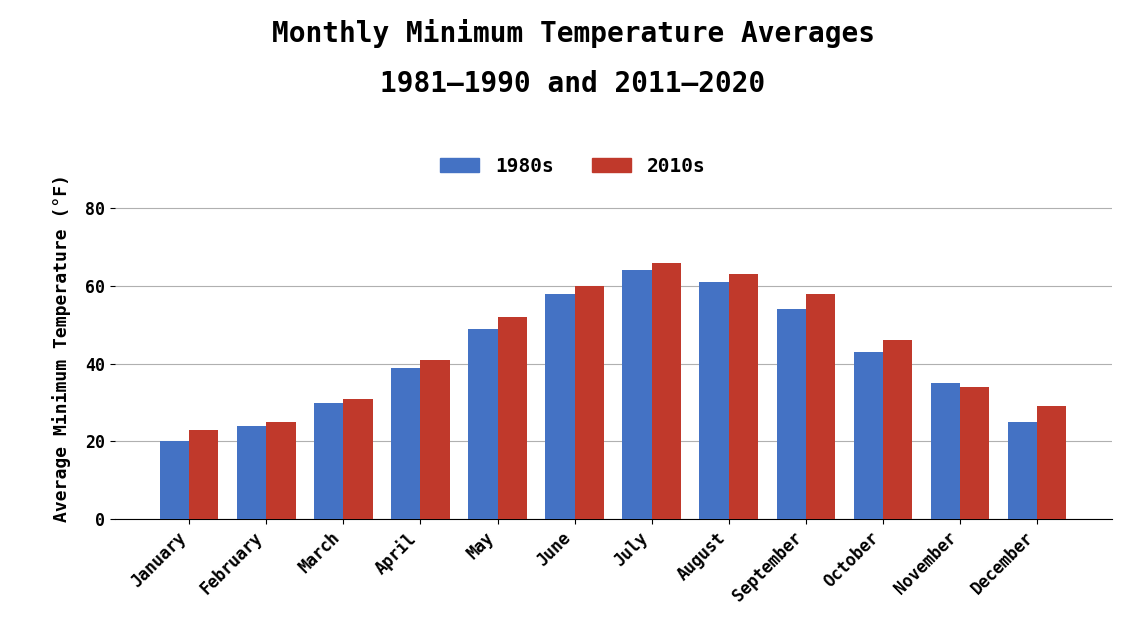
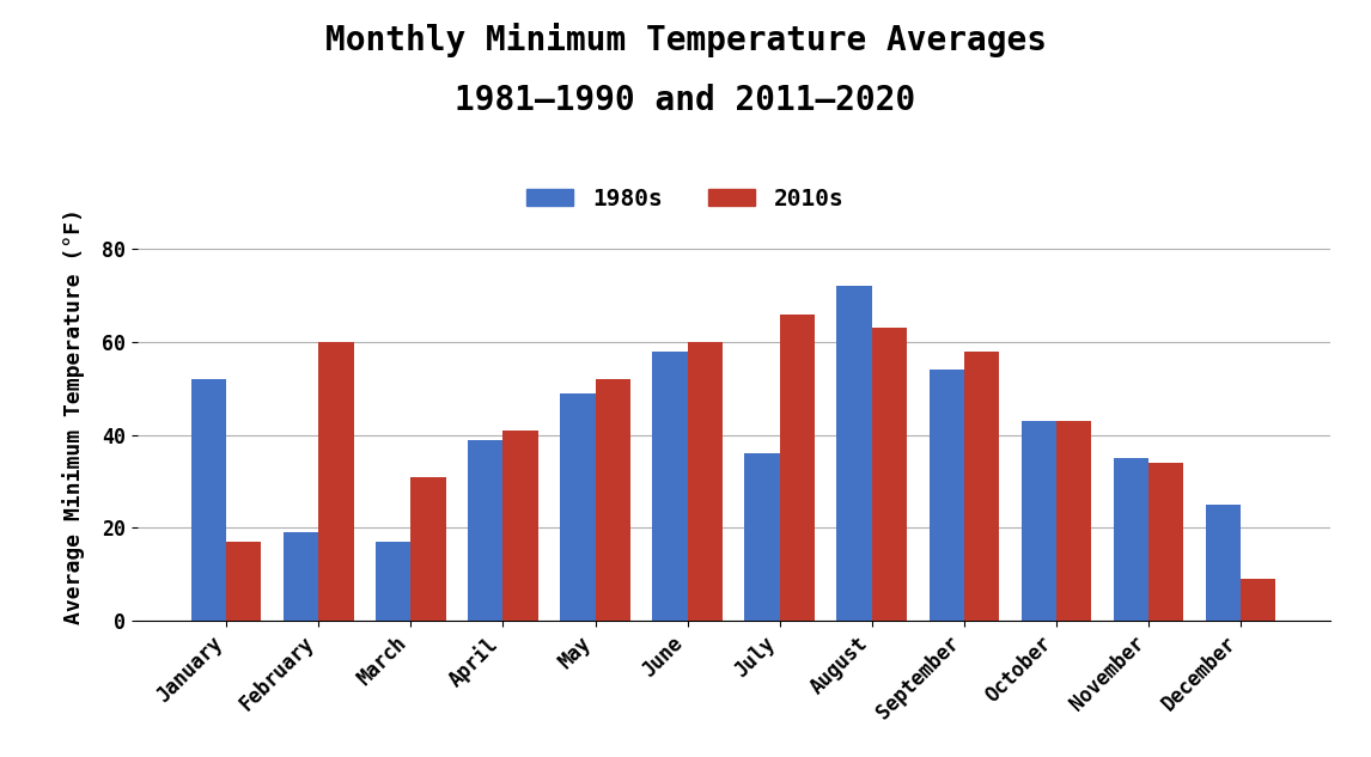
1980s/January: 20 -> 52
2010s/January: 23 -> 17
1980s/February: 24 -> 19
2010s/February: 25 -> 60
1980s/March: 30 -> 17
1980s/July: 64 -> 36
1980s/August: 61 -> 72
2010s/October: 46 -> 43
2010s/December: 29 -> 9
